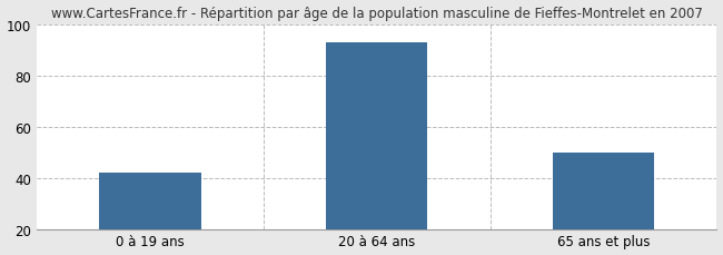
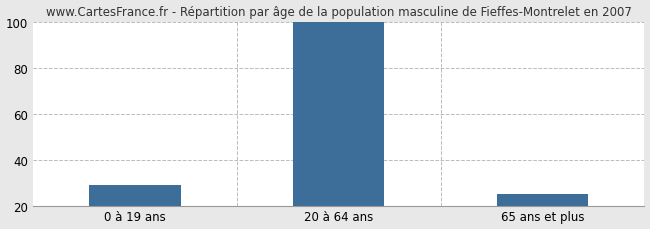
0 à 19 ans: 42 -> 29
20 à 64 ans: 93 -> 100
65 ans et plus: 50 -> 25
